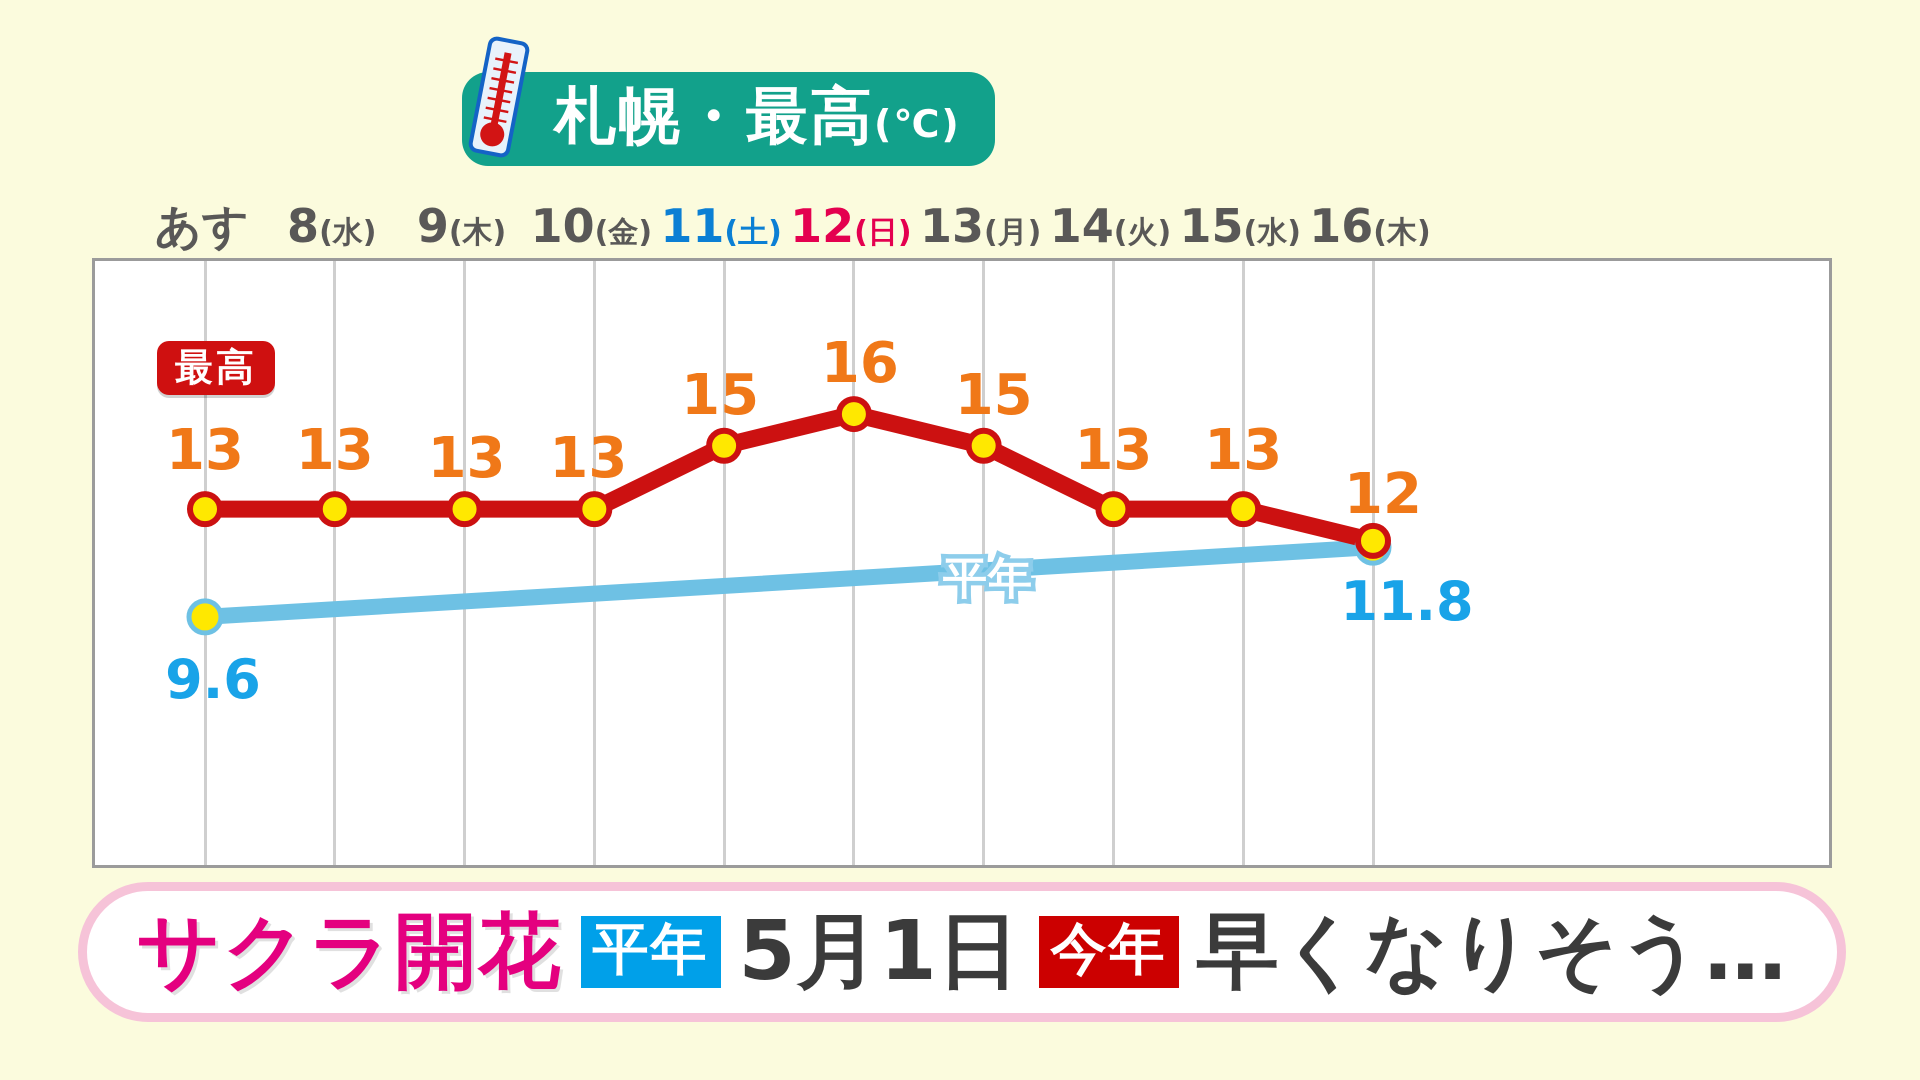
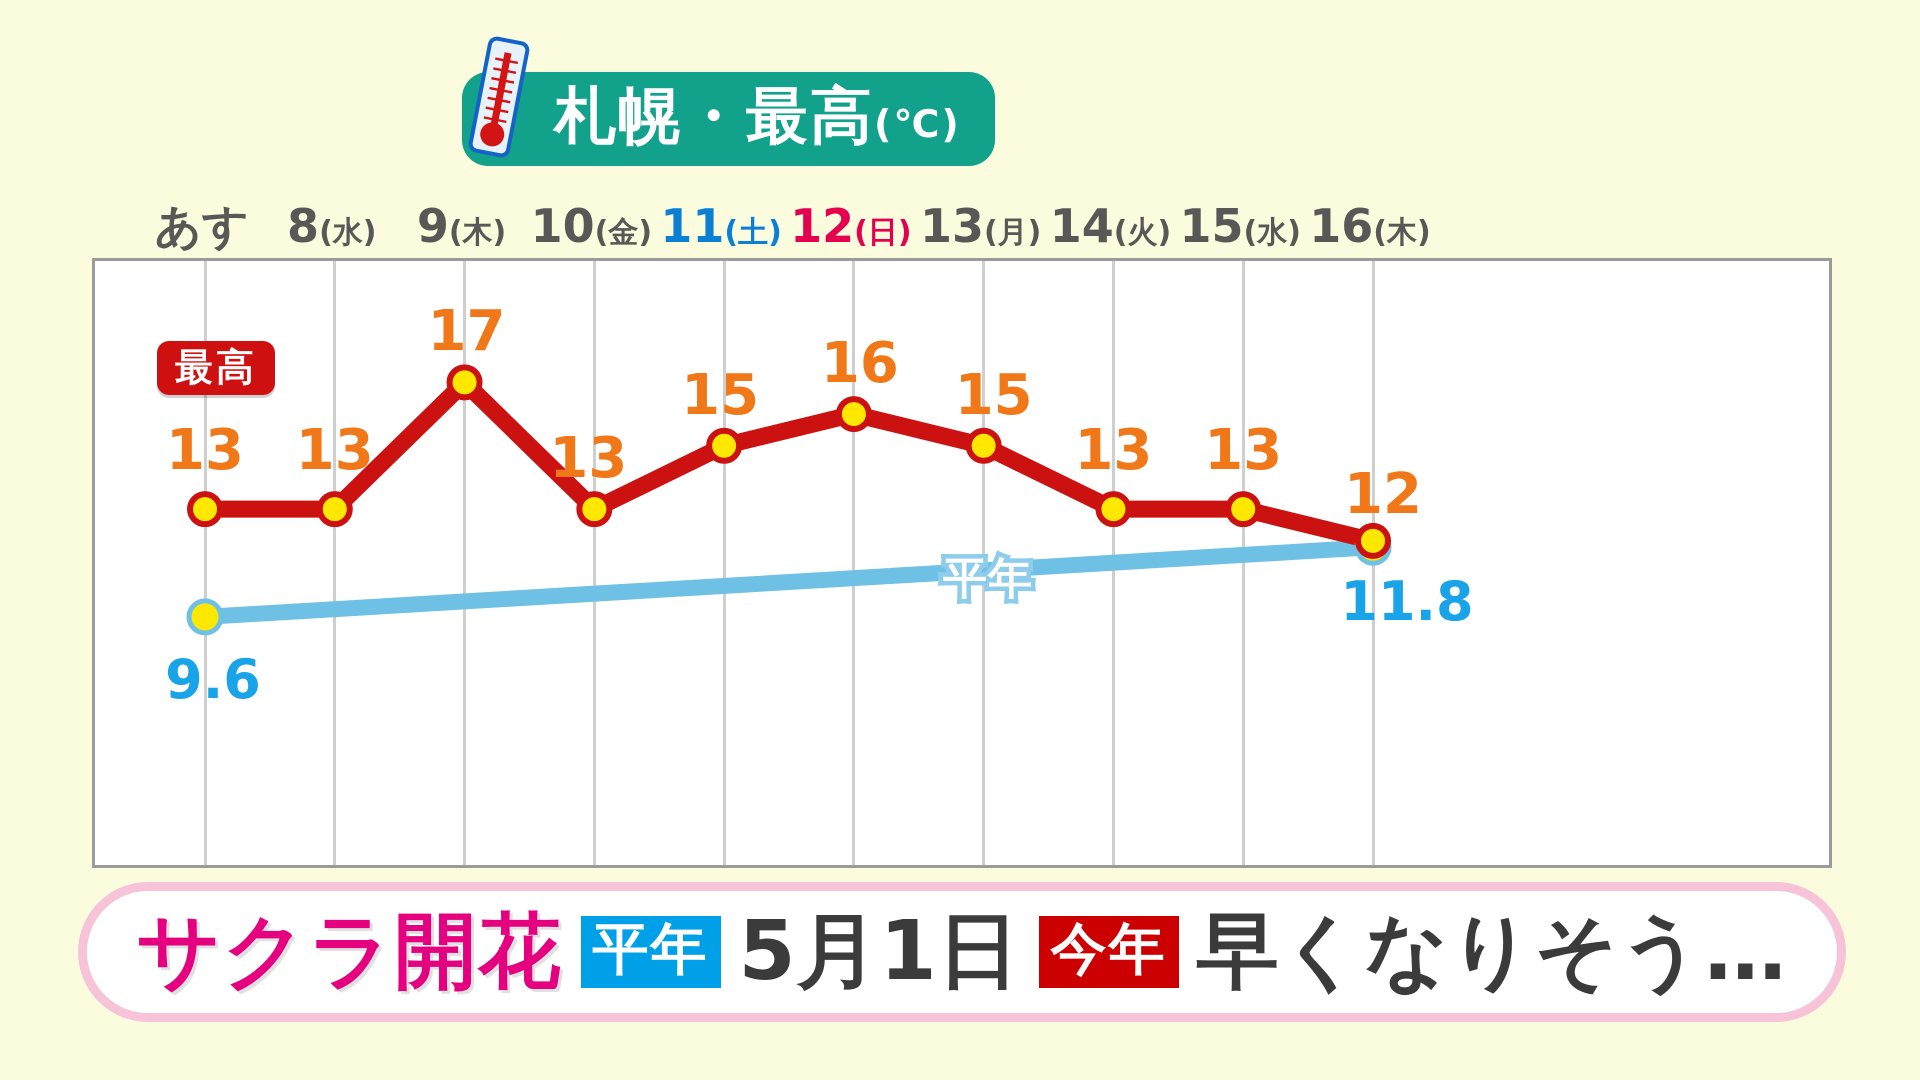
最高/9(木): 13 -> 17
